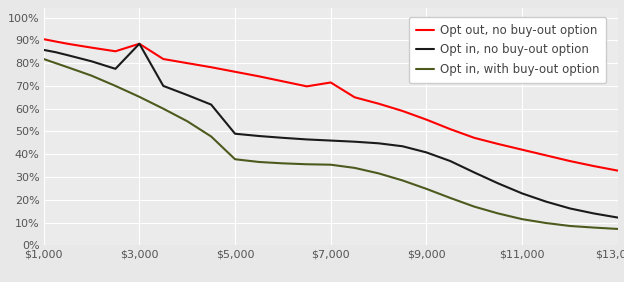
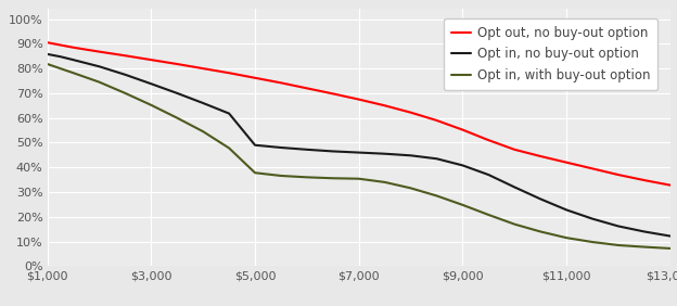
Opt out, no buy-out option/$3,000: 88.5% -> 83.5%
Opt in, no buy-out option/$3,000: 88.5% -> 73.8%
Opt out, no buy-out option/$7,000: 71.5% -> 67.5%
